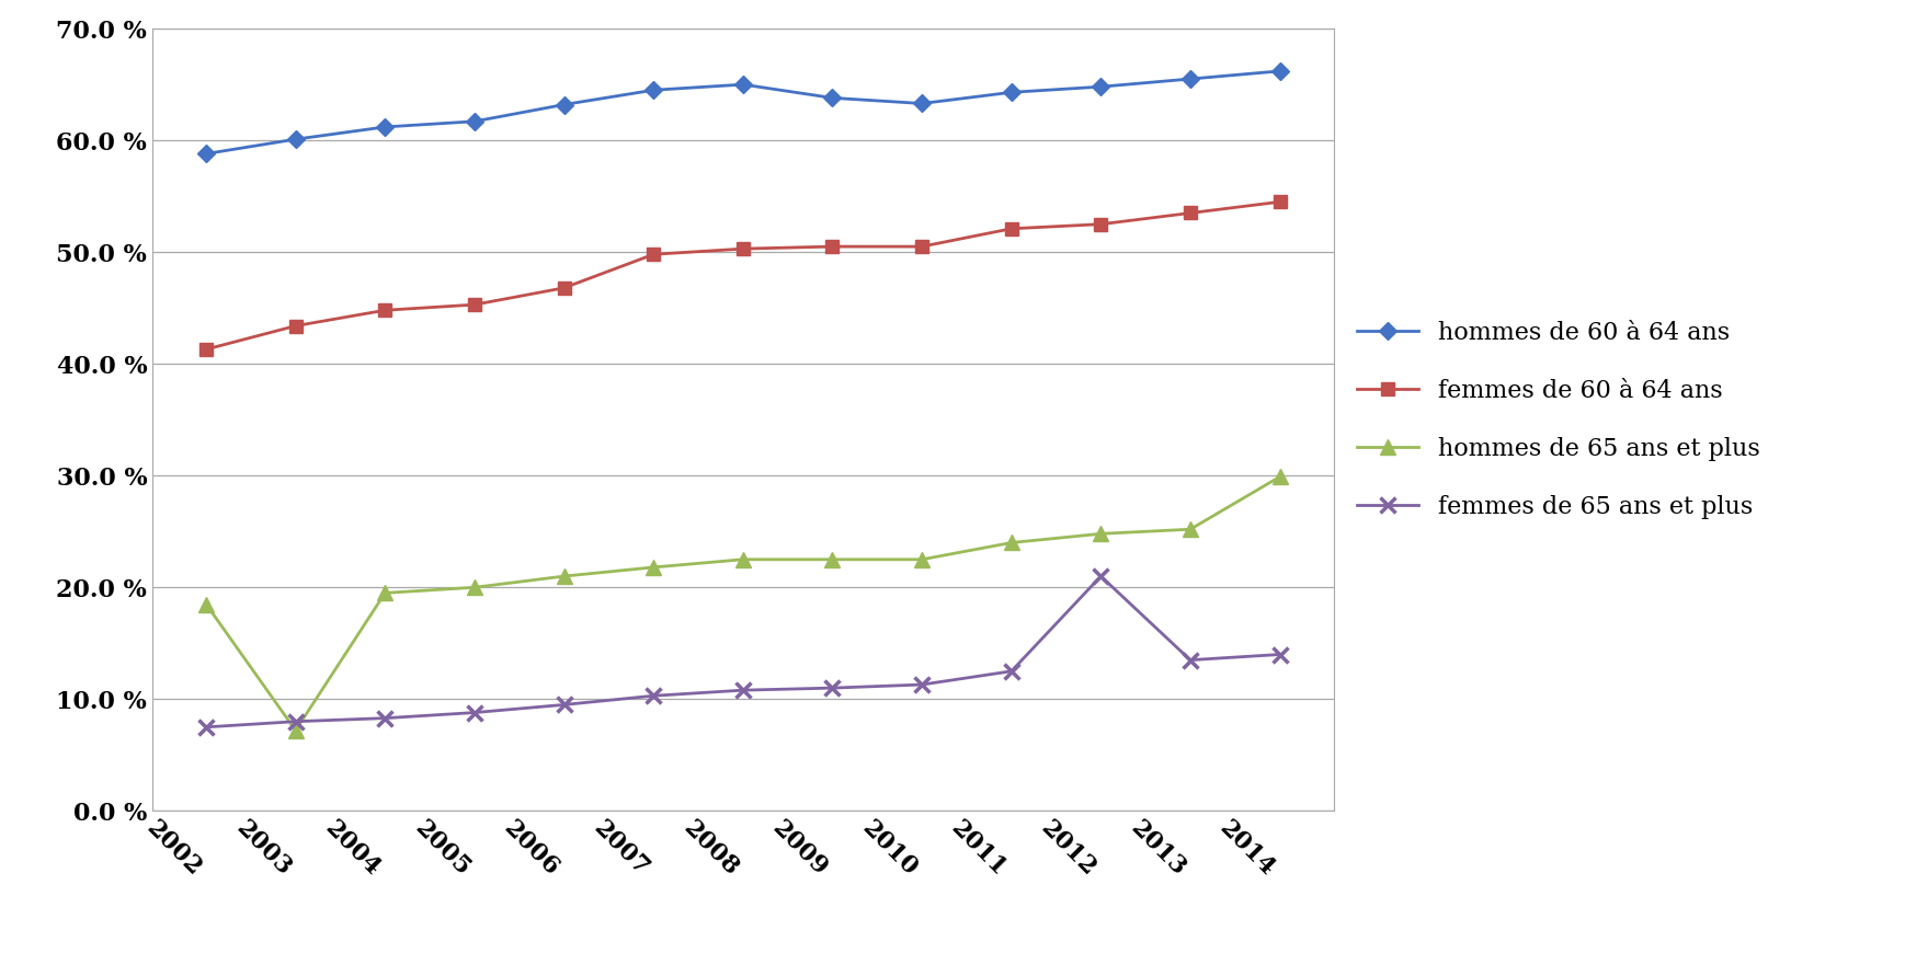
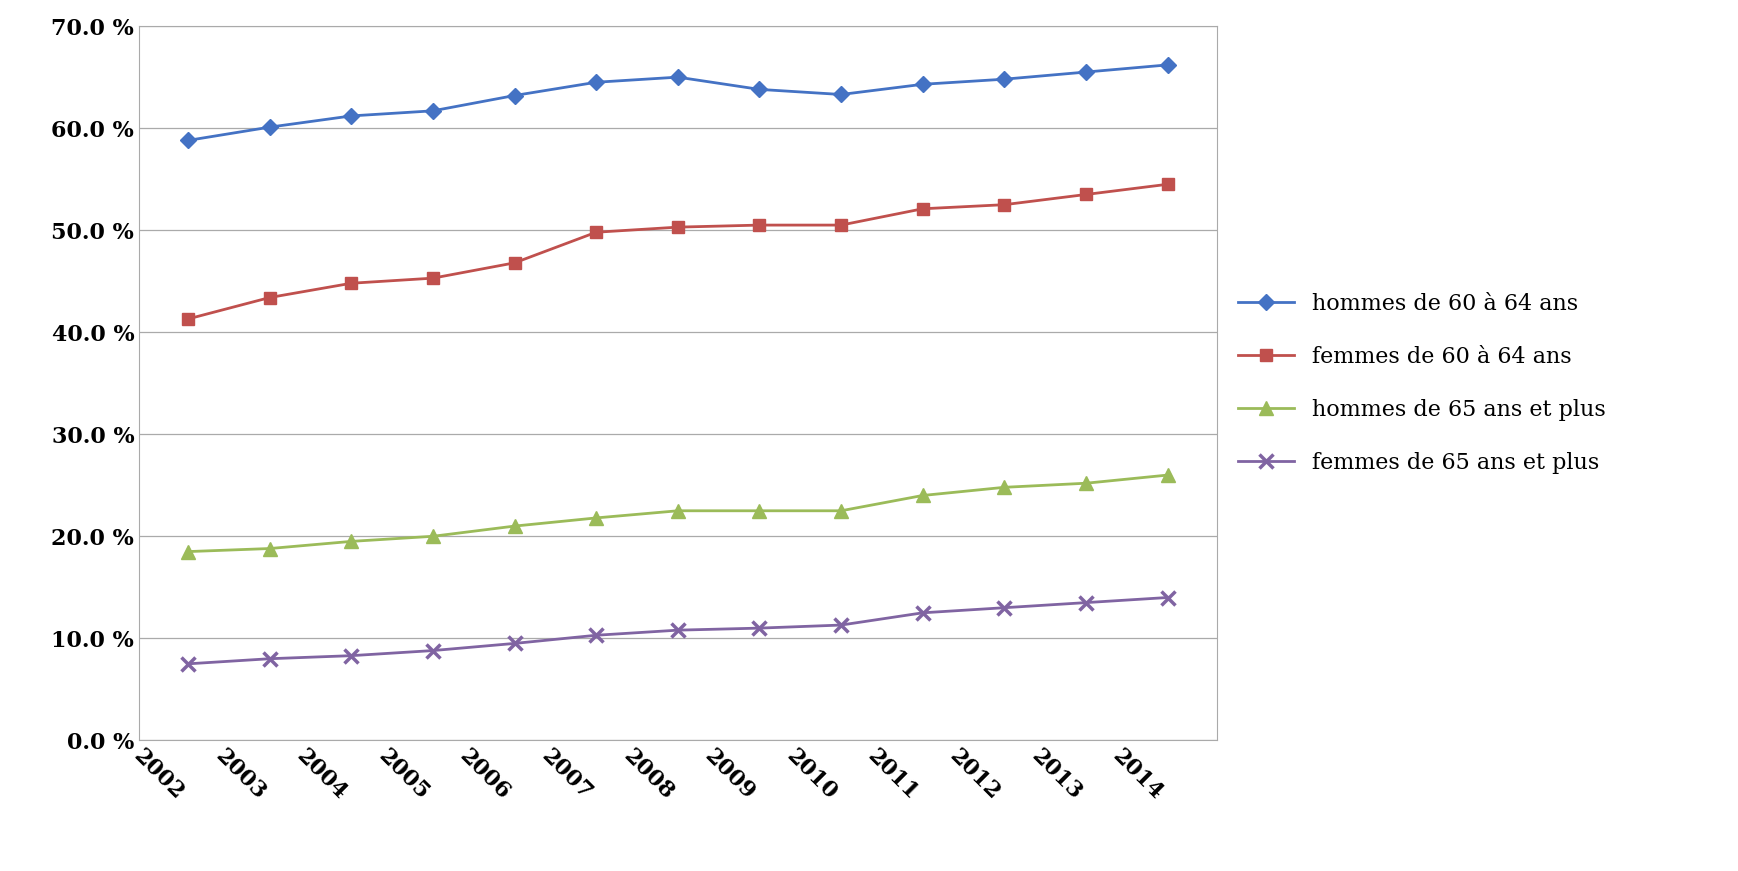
hommes de 65 ans et plus/2003: 7.2 % -> 18.8 %
femmes de 65 ans et plus/2012: 21.0 % -> 13.0 %
hommes de 65 ans et plus/2014: 29.9 % -> 26.0 %
